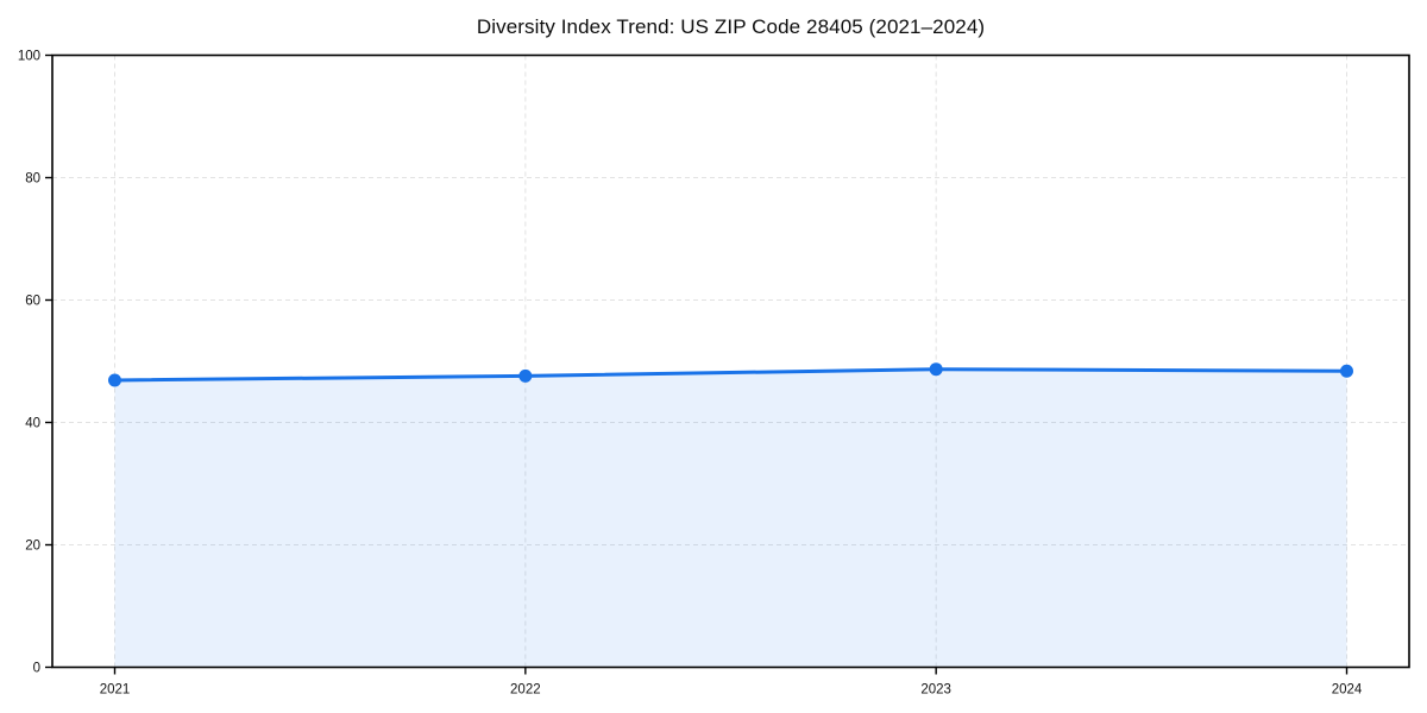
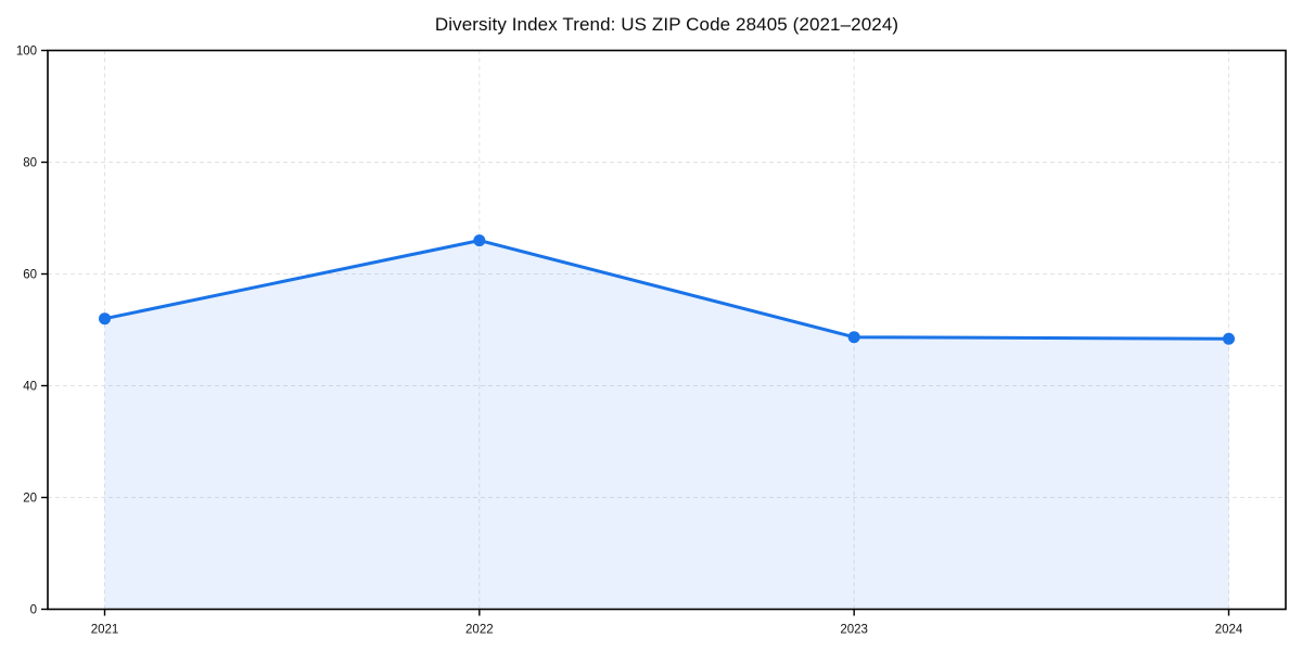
2021: 47 -> 52
2022: 48 -> 66
